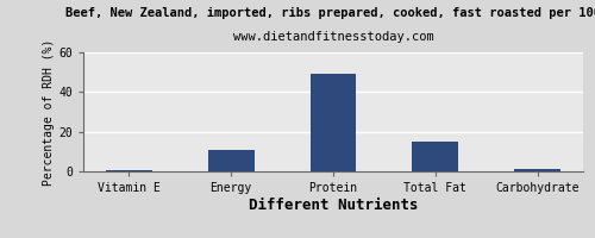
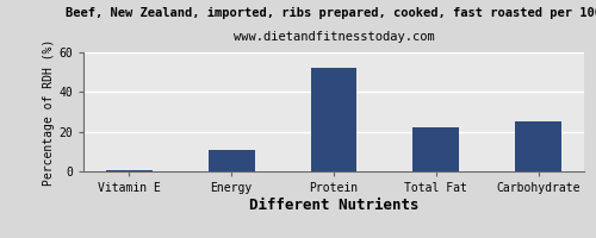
Protein: 49 -> 52
Total Fat: 15 -> 22
Carbohydrate: 1 -> 25
